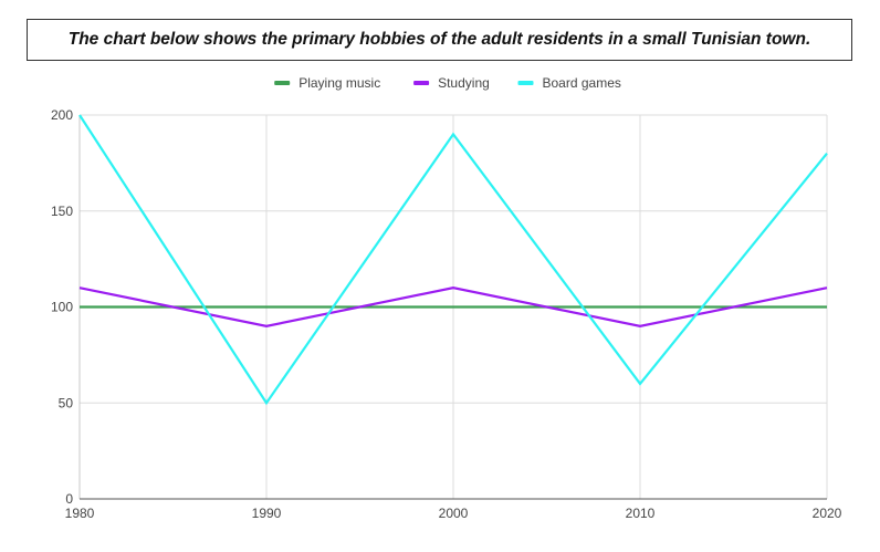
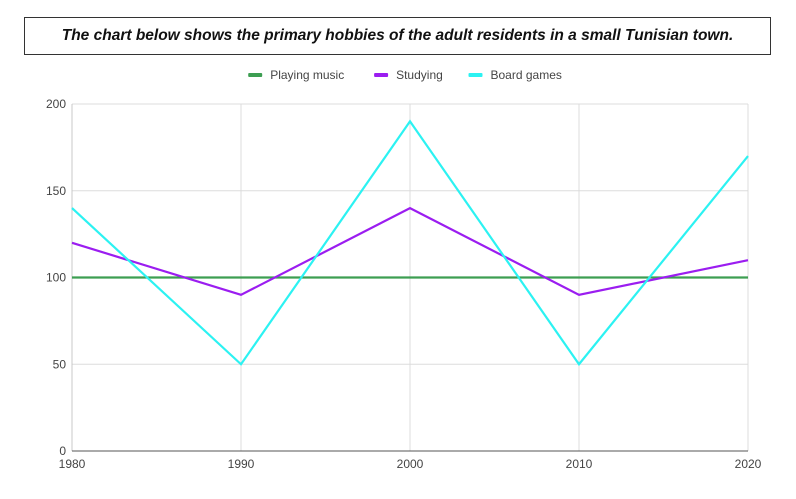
Studying/1980: 110 -> 120
Board games/1980: 200 -> 140
Studying/2000: 110 -> 140
Board games/2010: 60 -> 50
Board games/2020: 180 -> 170
